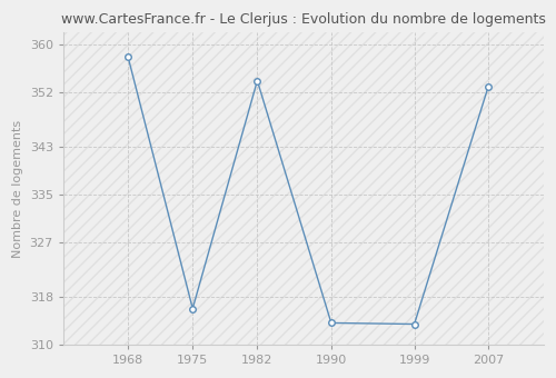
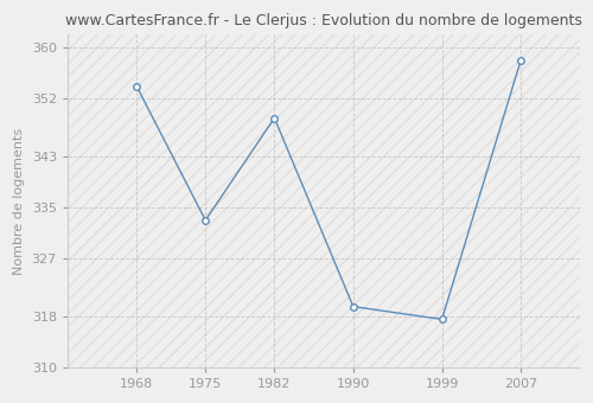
1968: 358.0 -> 354.0
1975: 316.0 -> 333.0
1982: 354.0 -> 349.0
1990: 313.6 -> 319.5
1999: 313.4 -> 317.5
2007: 353.0 -> 358.0
